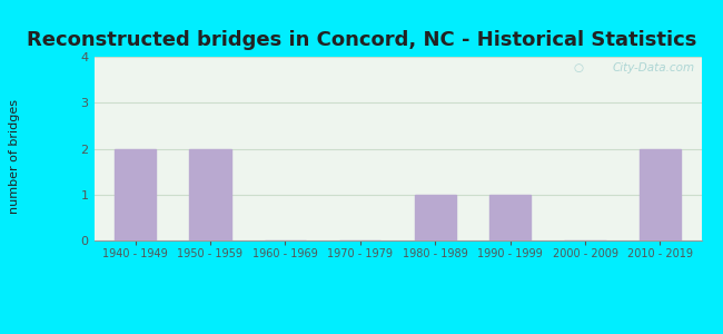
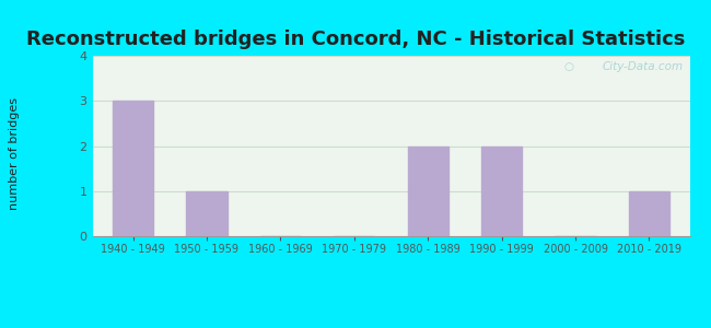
1940 - 1949: 2 -> 3
1950 - 1959: 2 -> 1
1980 - 1989: 1 -> 2
1990 - 1999: 1 -> 2
2010 - 2019: 2 -> 1
